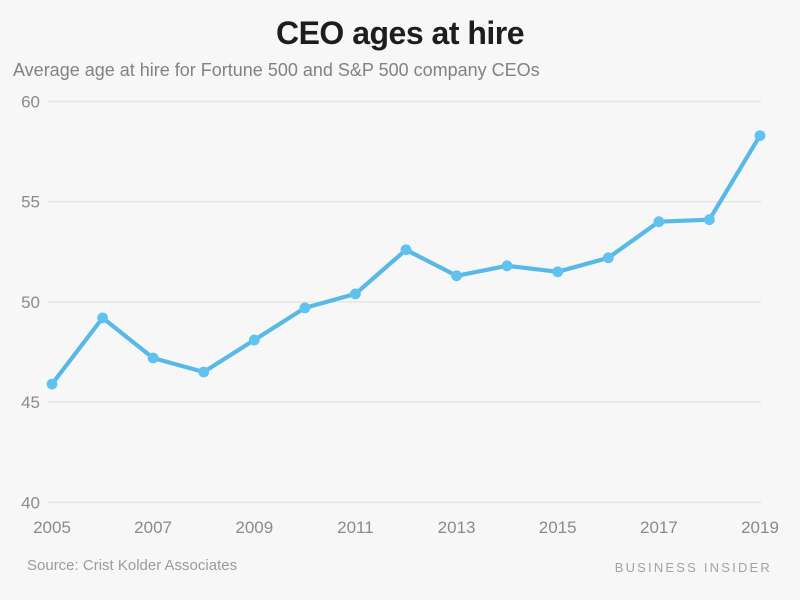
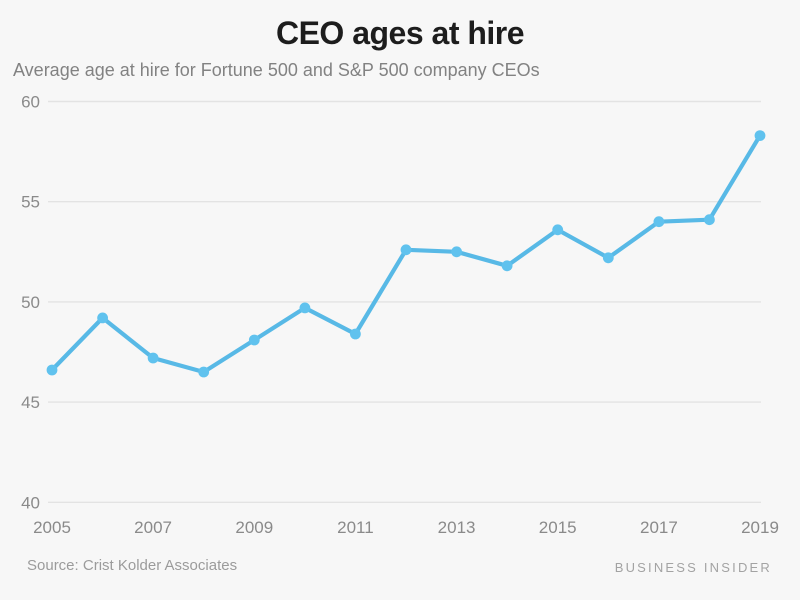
2005: 45.9 -> 46.6
2011: 50.4 -> 48.4
2013: 51.3 -> 52.5
2015: 51.5 -> 53.6
